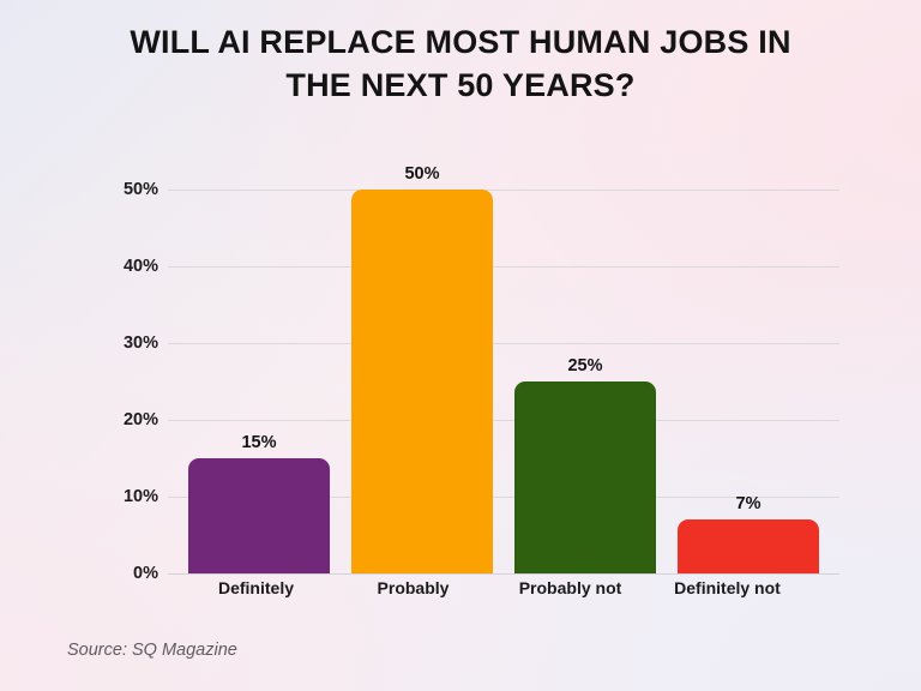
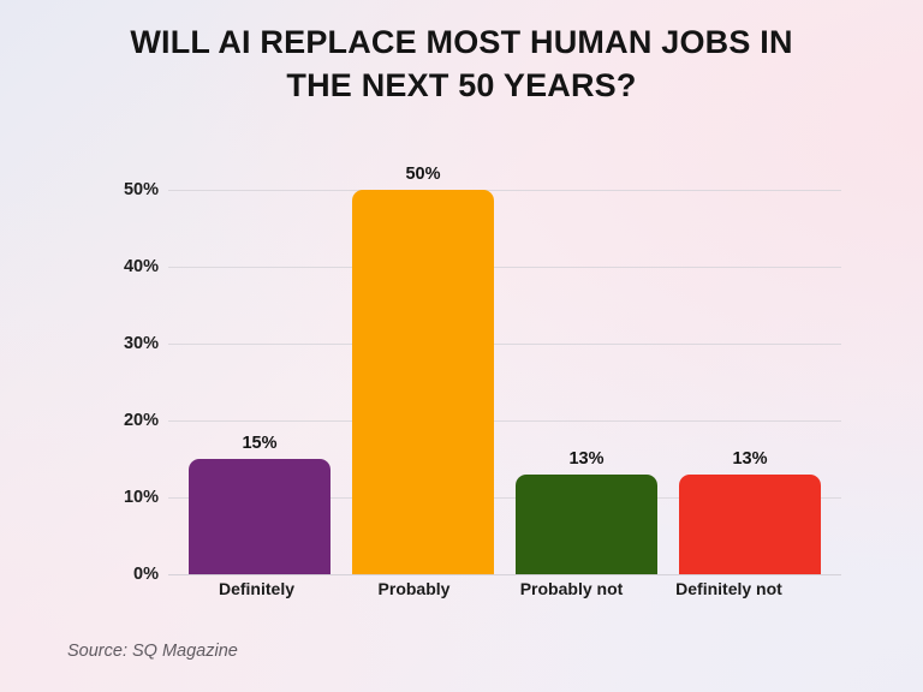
Probably not: 25% -> 13%
Definitely not: 7% -> 13%
